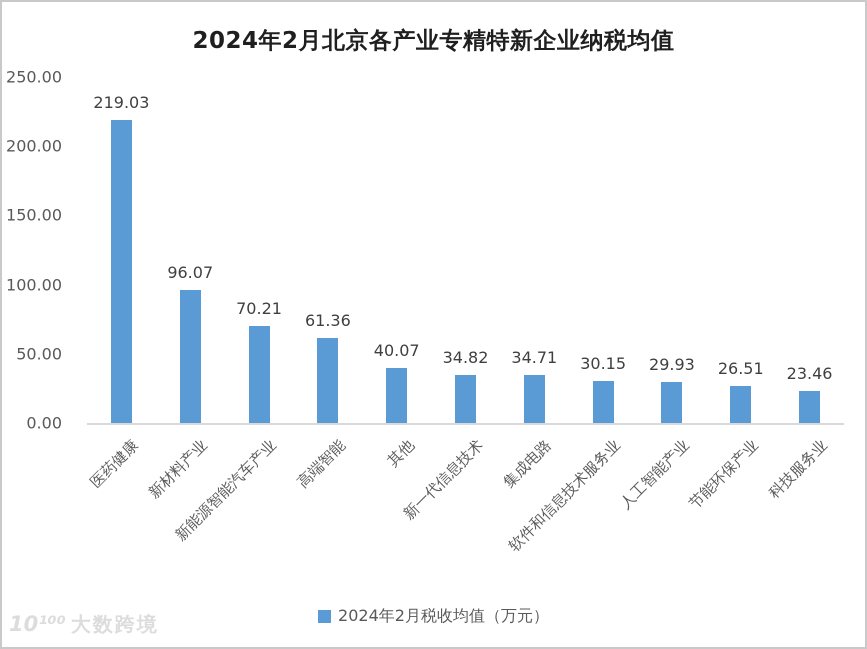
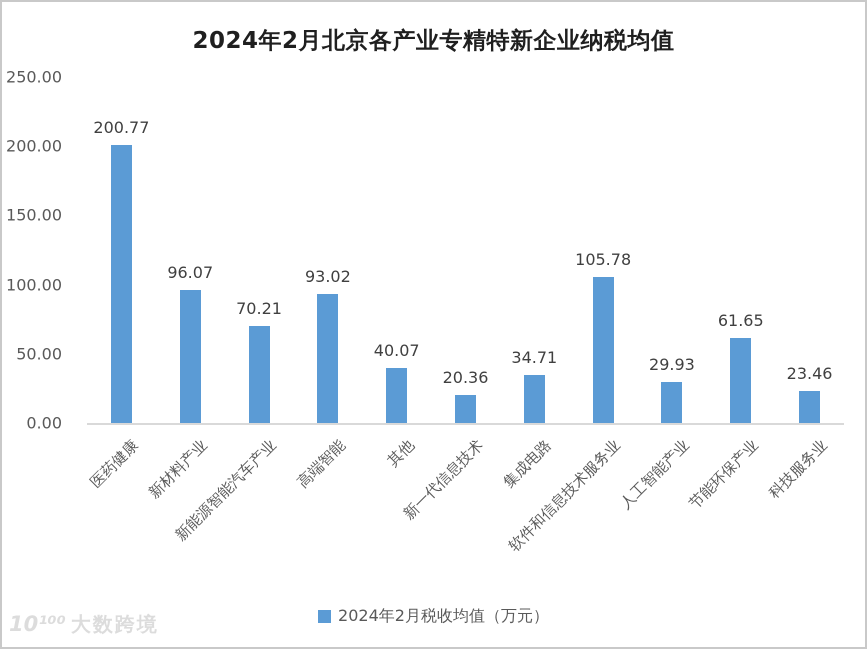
医药健康: 219.03 -> 200.77
高端智能: 61.36 -> 93.02
新一代信息技术: 34.82 -> 20.36
软件和信息技术服务业: 30.15 -> 105.78
节能环保产业: 26.51 -> 61.65
